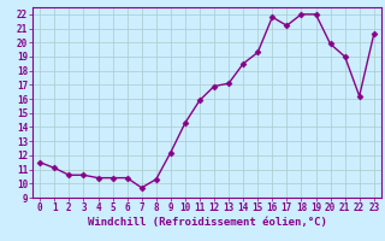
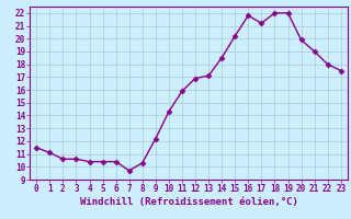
15: 19.3 -> 20.2
22: 16.2 -> 18.0
23: 20.6 -> 17.5
